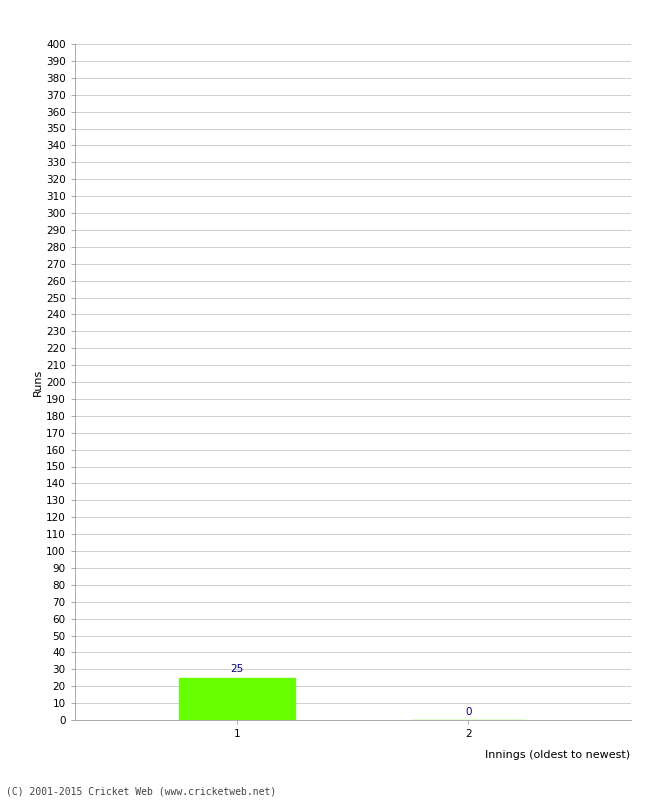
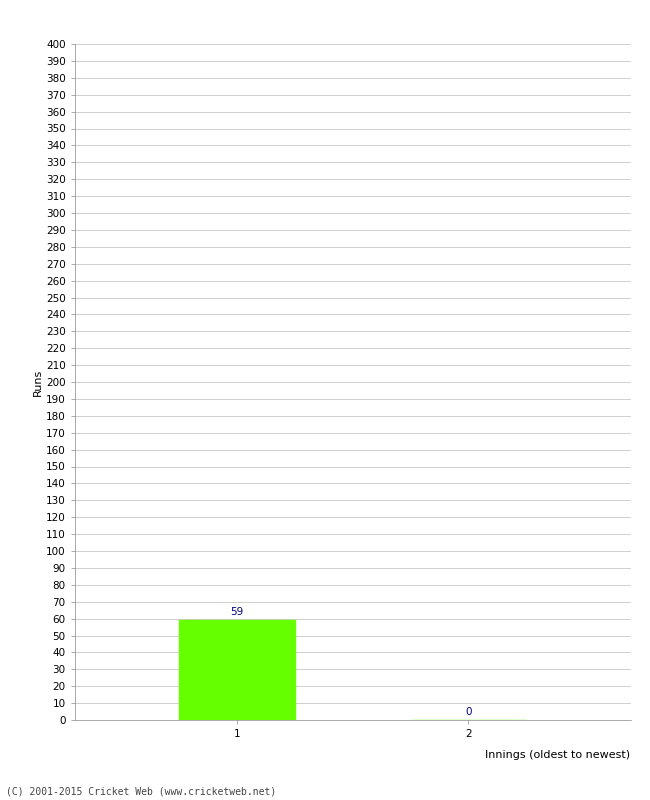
1: 25 -> 59
